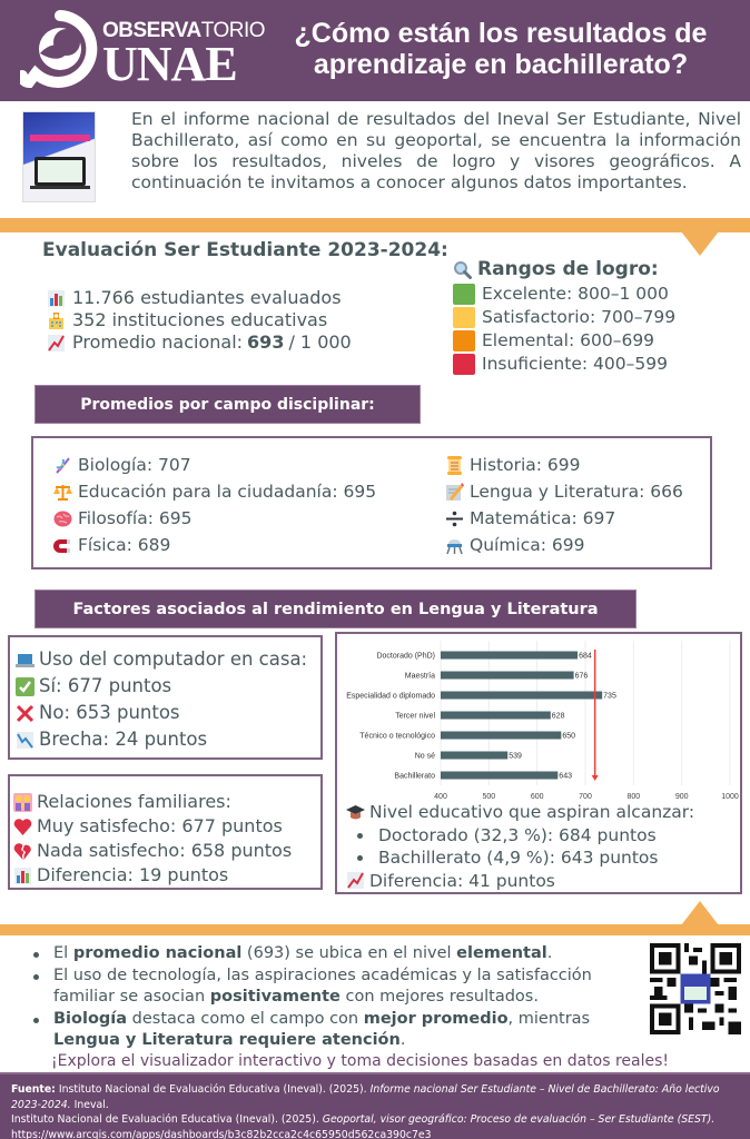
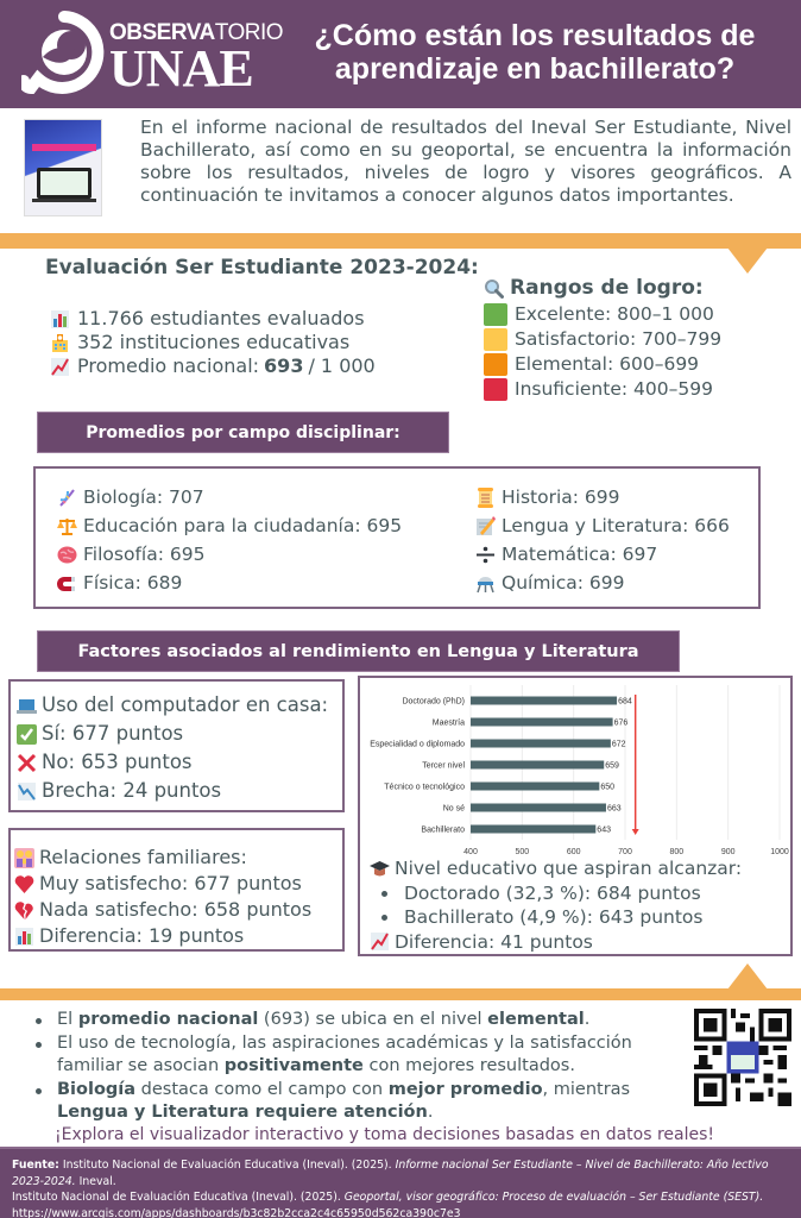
Especialidad o diplomado: 735 -> 672
Tercer nivel: 628 -> 659
No sé: 539 -> 663
